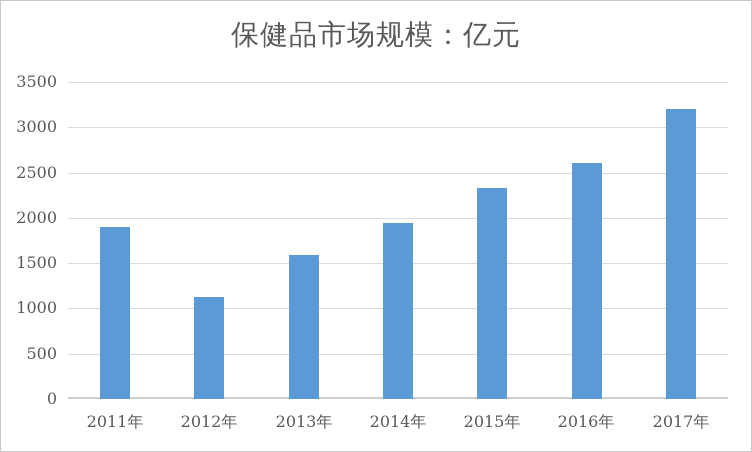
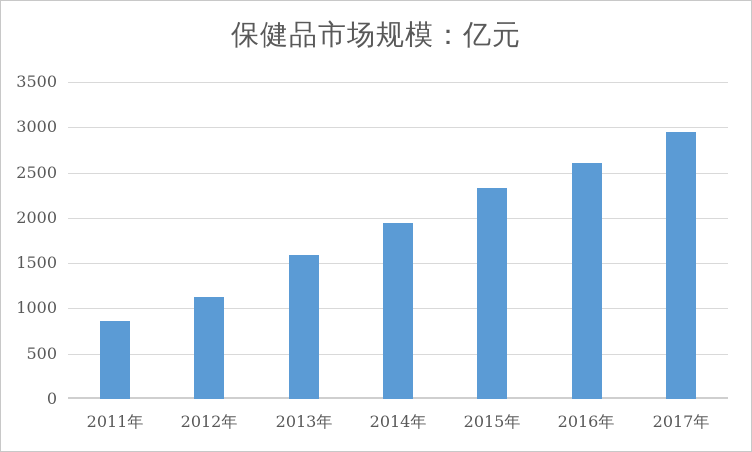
2011年: 1900 -> 900
2017年: 3200 -> 3000
